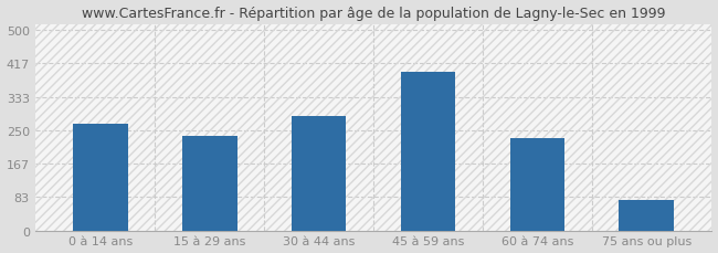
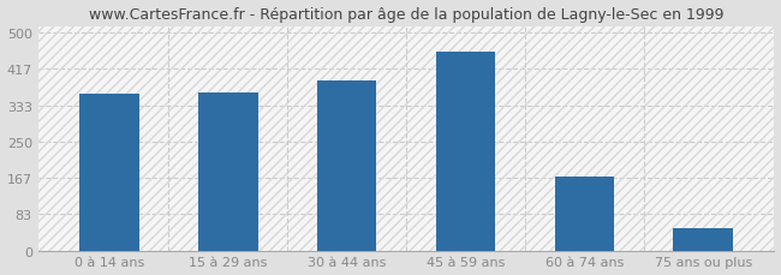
0 à 14 ans: 265 -> 360
15 à 29 ans: 235 -> 362
30 à 44 ans: 285 -> 390
45 à 59 ans: 395 -> 455
60 à 74 ans: 230 -> 170
75 ans ou plus: 75 -> 50
